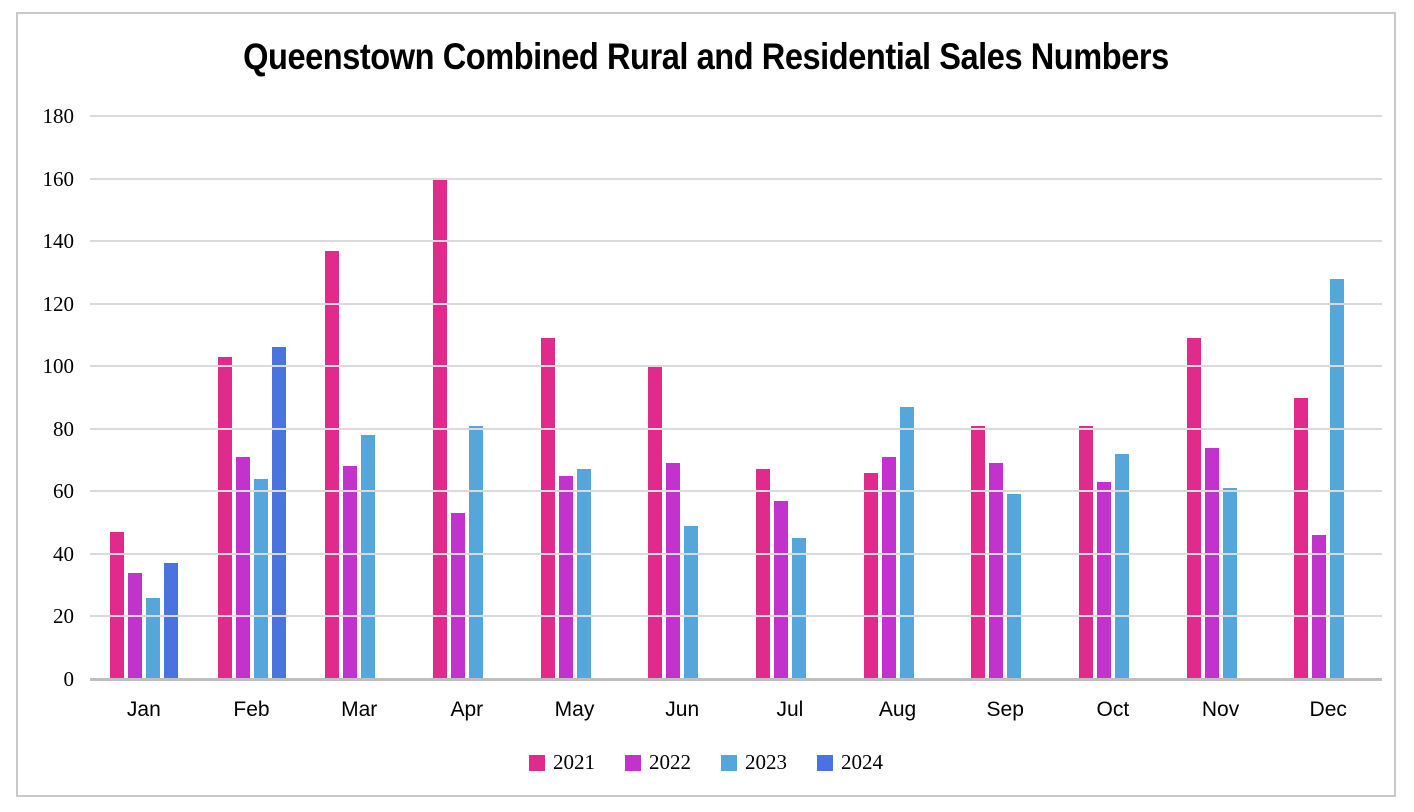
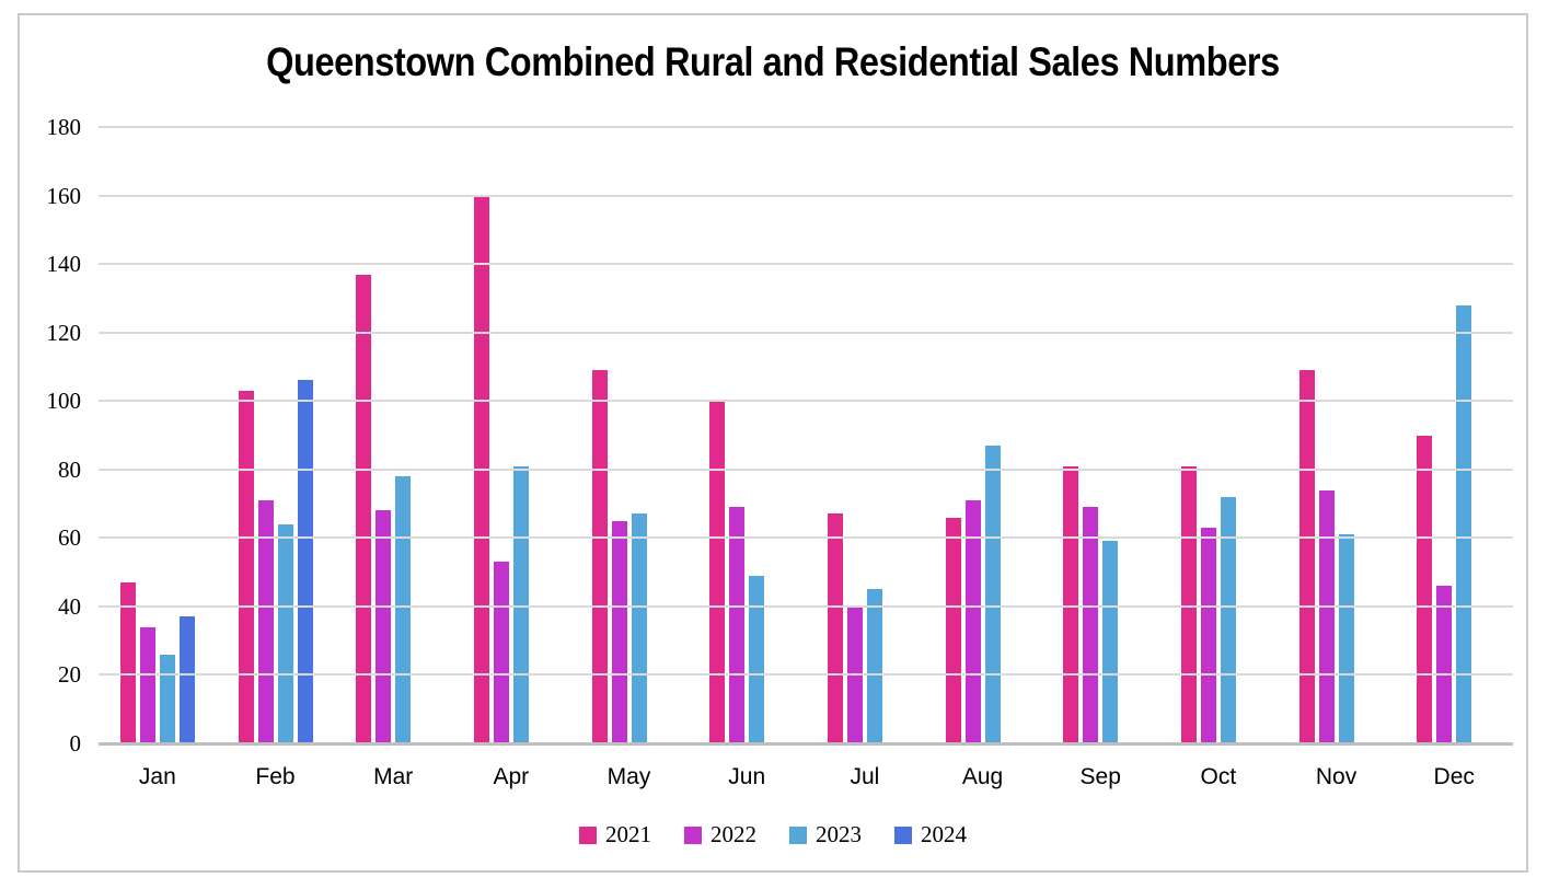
2022/Jul: 57 -> 40
